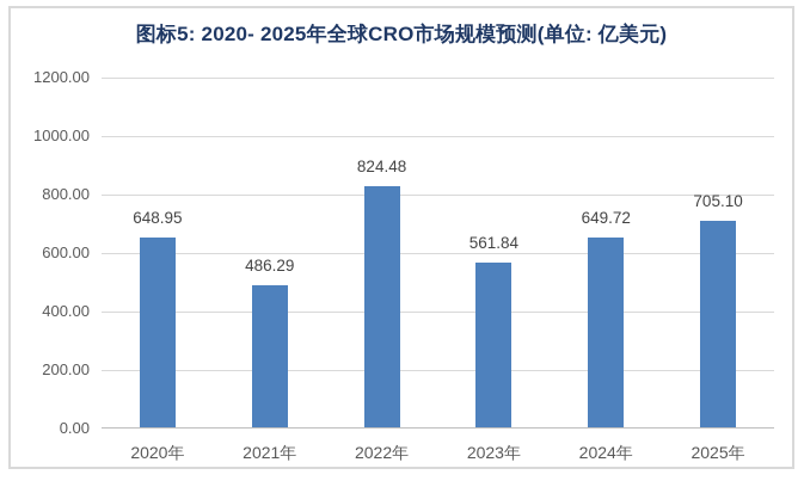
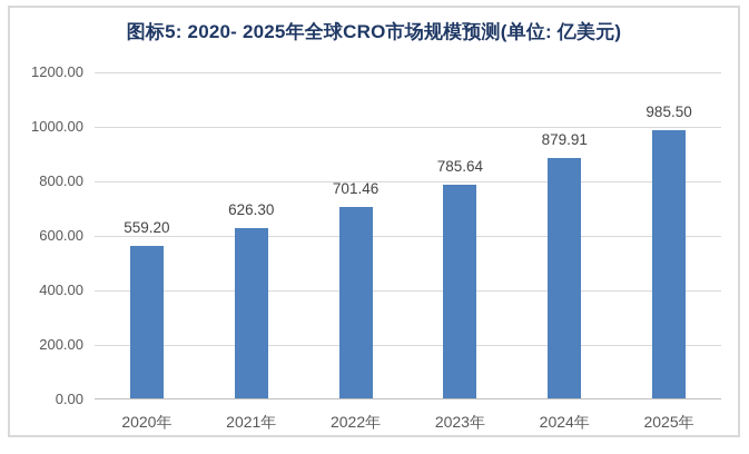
2020年: 648.95 -> 559.20
2021年: 486.29 -> 626.30
2022年: 824.48 -> 701.46
2023年: 561.84 -> 785.64
2024年: 649.72 -> 879.91
2025年: 705.10 -> 985.50
